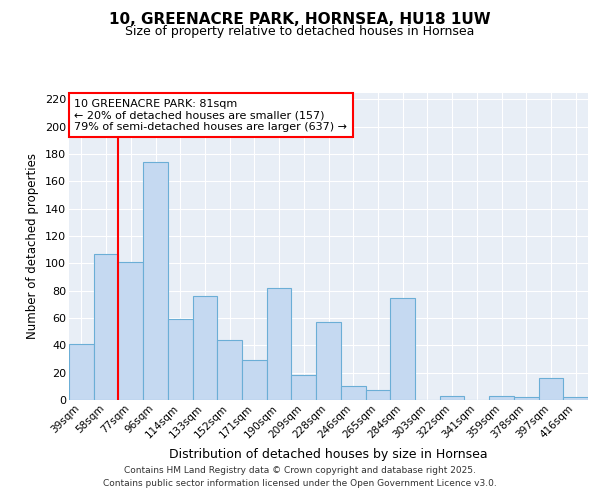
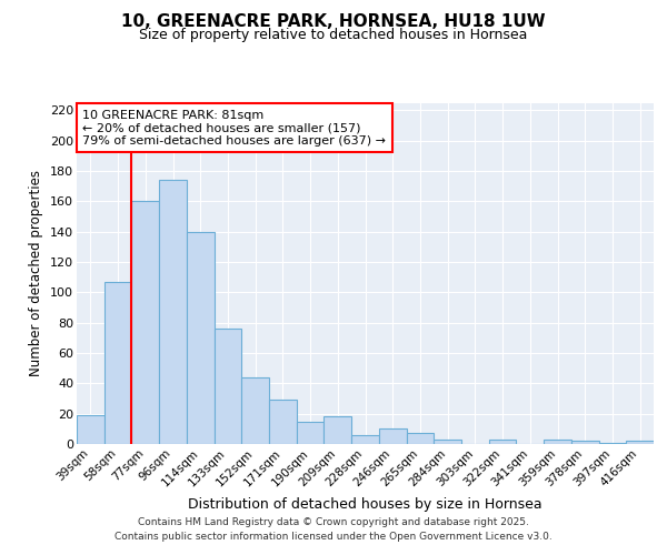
39sqm: 41 -> 19
77sqm: 101 -> 160
114sqm: 59 -> 140
190sqm: 82 -> 15
228sqm: 57 -> 6
284sqm: 75 -> 3
397sqm: 16 -> 1
